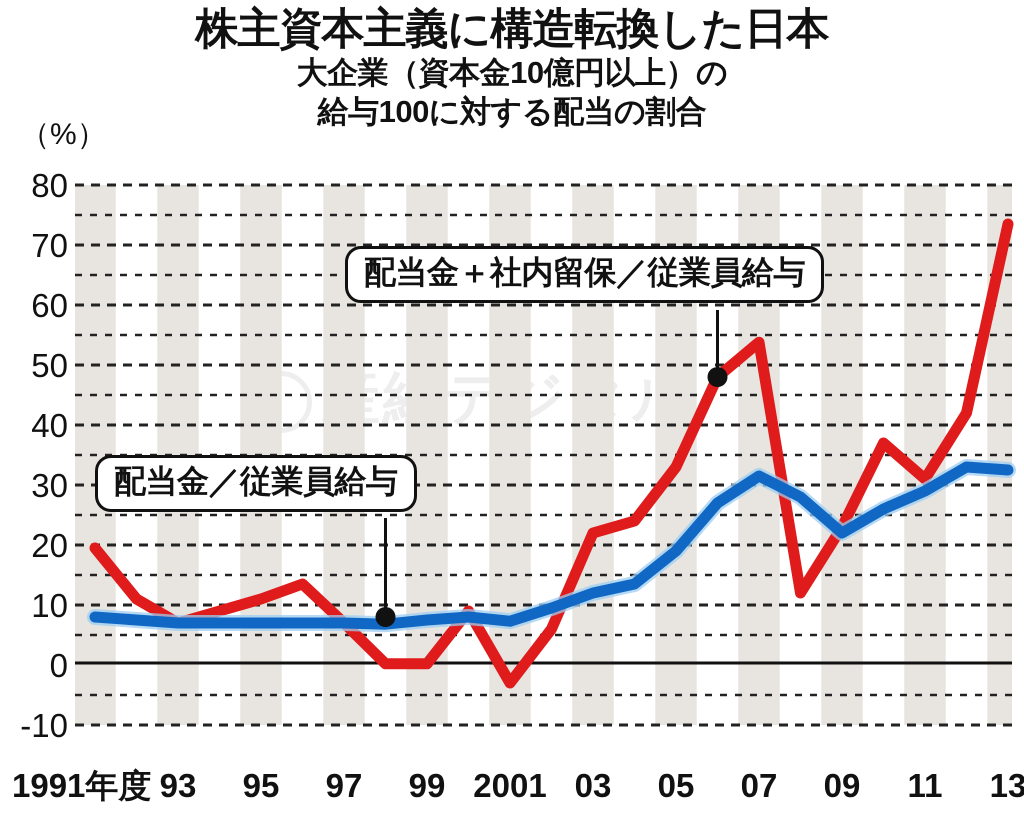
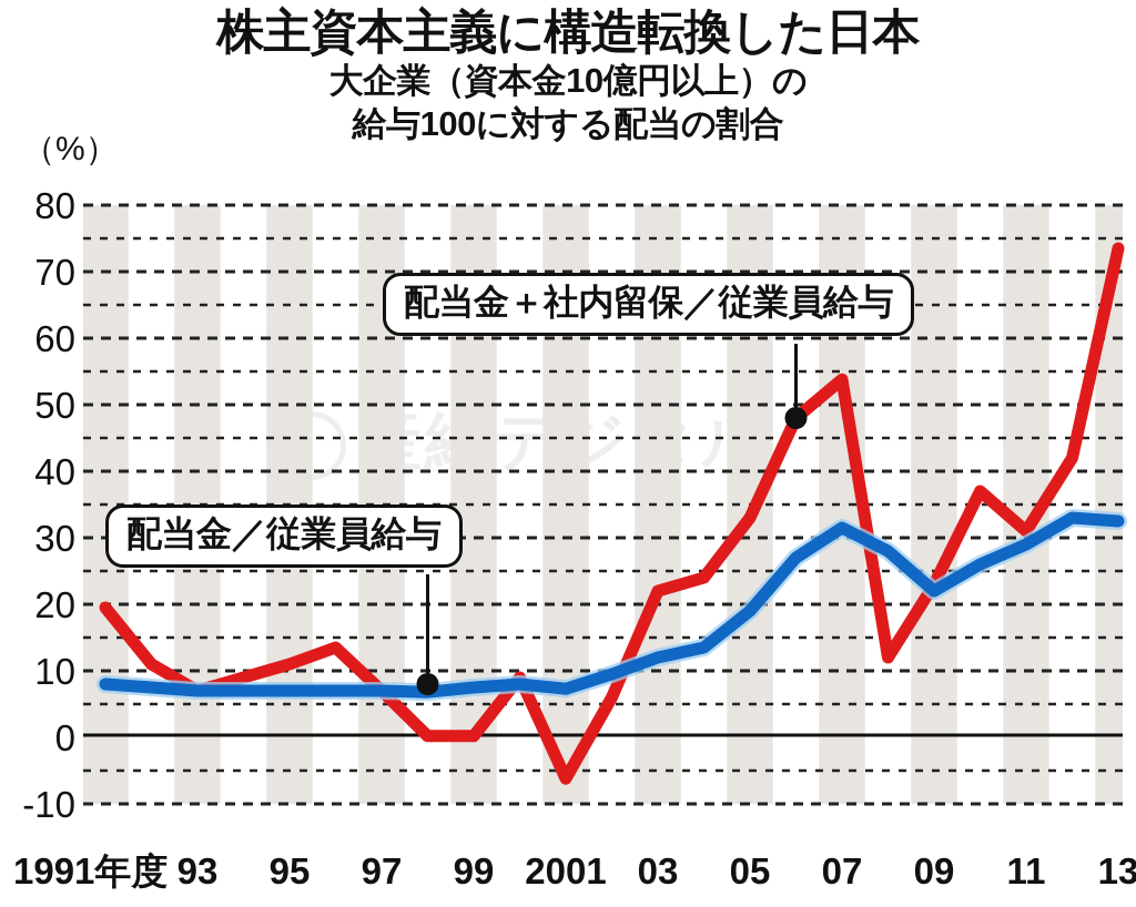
配当金＋社内留保／従業員給与/2001: -3 -> -6
